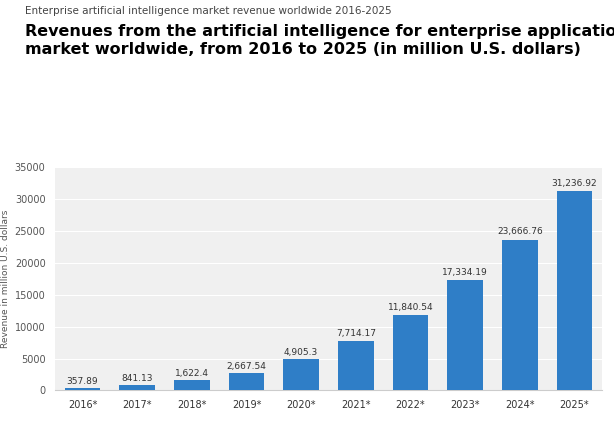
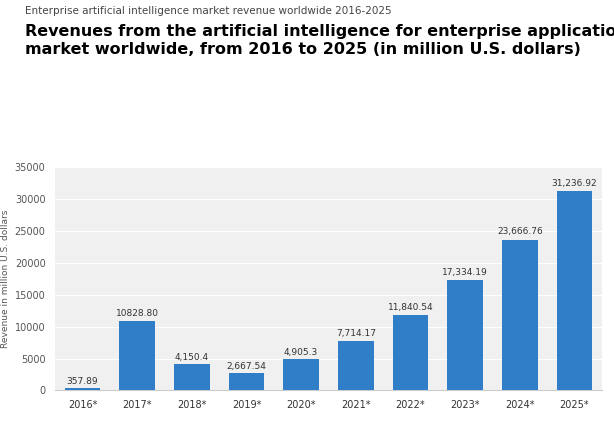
2017*: 841.13 -> 10828.80
2018*: 1,622.4 -> 4,150.4
